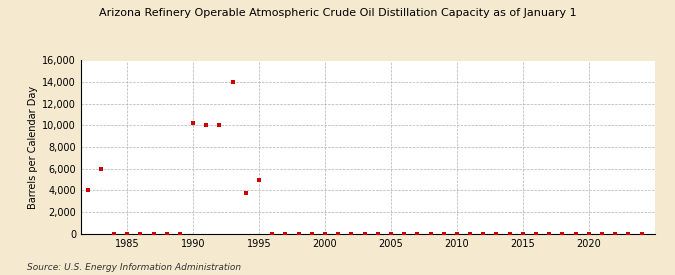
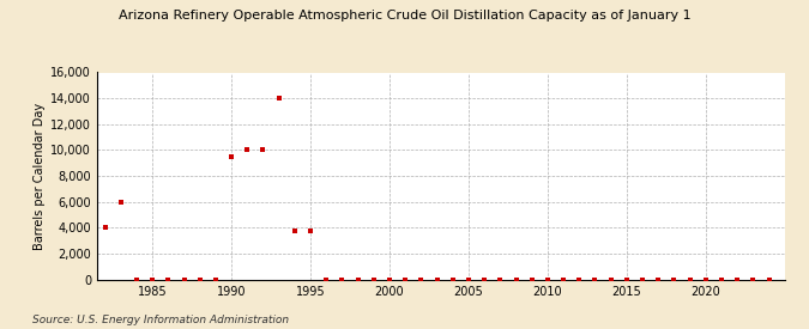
1990: 10,200 -> 9,500
1995: 5,000 -> 3,800
